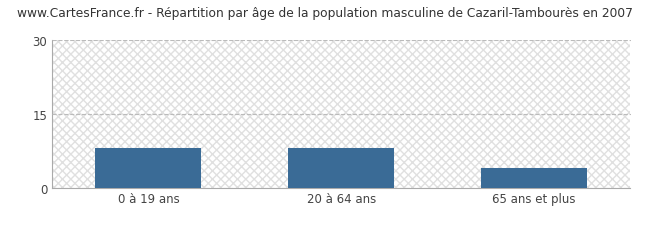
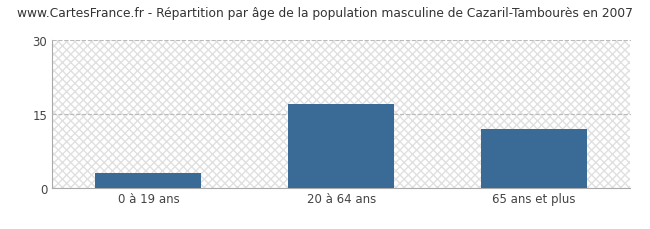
0 à 19 ans: 8 -> 3
20 à 64 ans: 8 -> 17
65 ans et plus: 4 -> 12
